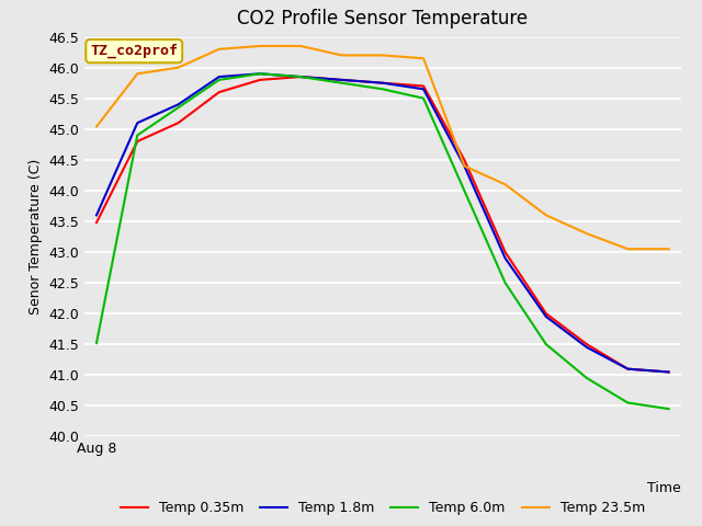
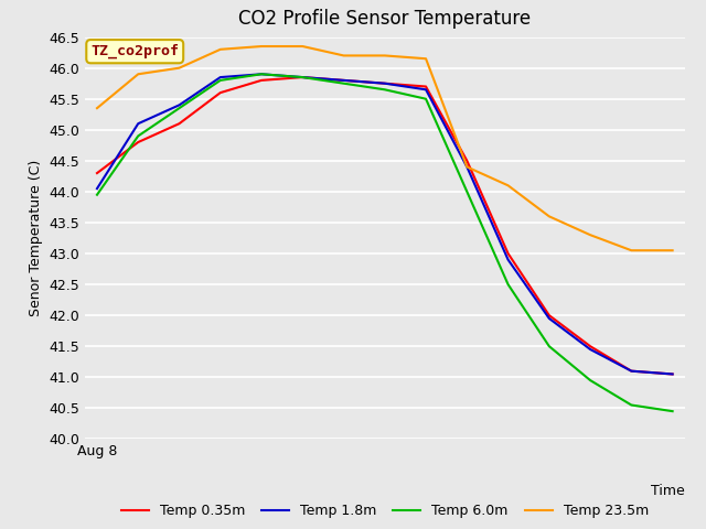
Temp 0.35m/Aug 8: 43.48 -> 44.30
Temp 1.8m/Aug 8: 43.60 -> 44.05
Temp 6.0m/Aug 8: 41.52 -> 43.95
Temp 23.5m/Aug 8: 45.04 -> 45.35
